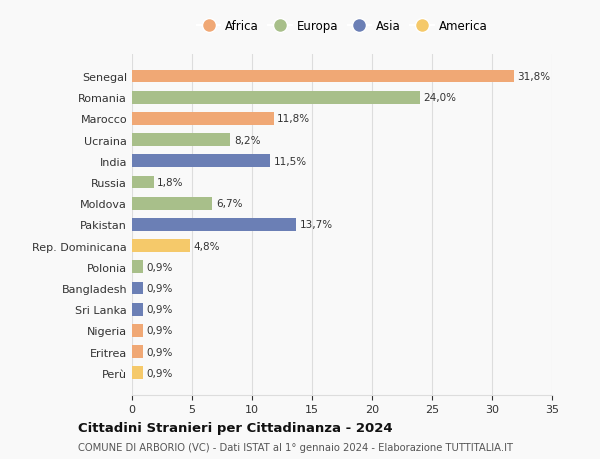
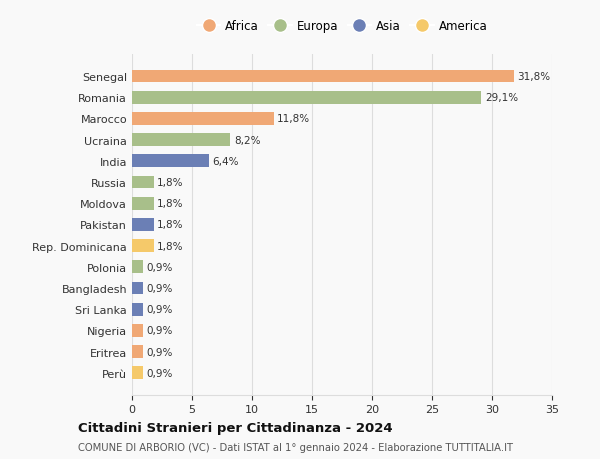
Romania: 24,0% -> 29,1%
India: 11,5% -> 6,4%
Moldova: 6,7% -> 1,8%
Pakistan: 13,7% -> 1,8%
Rep. Dominicana: 4,8% -> 1,8%
